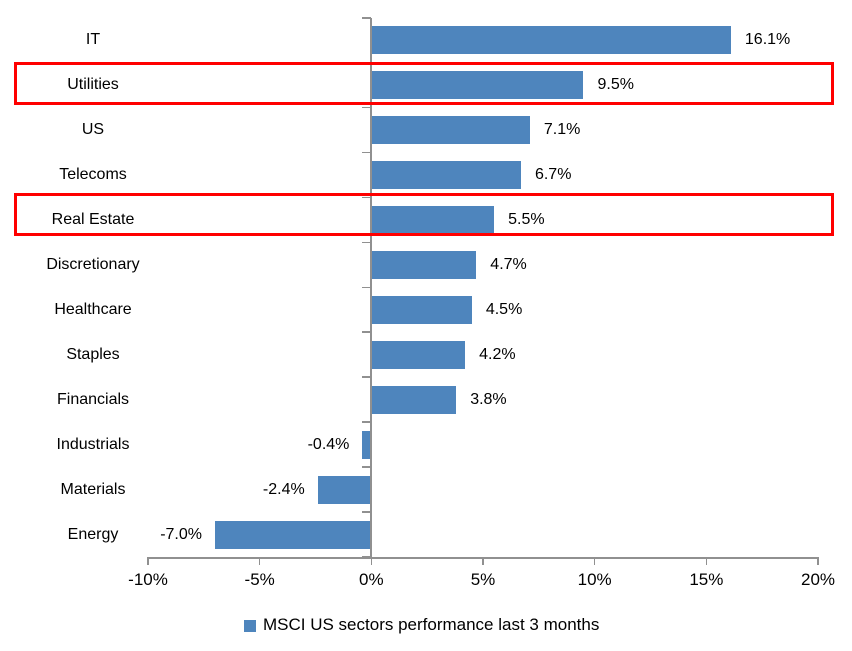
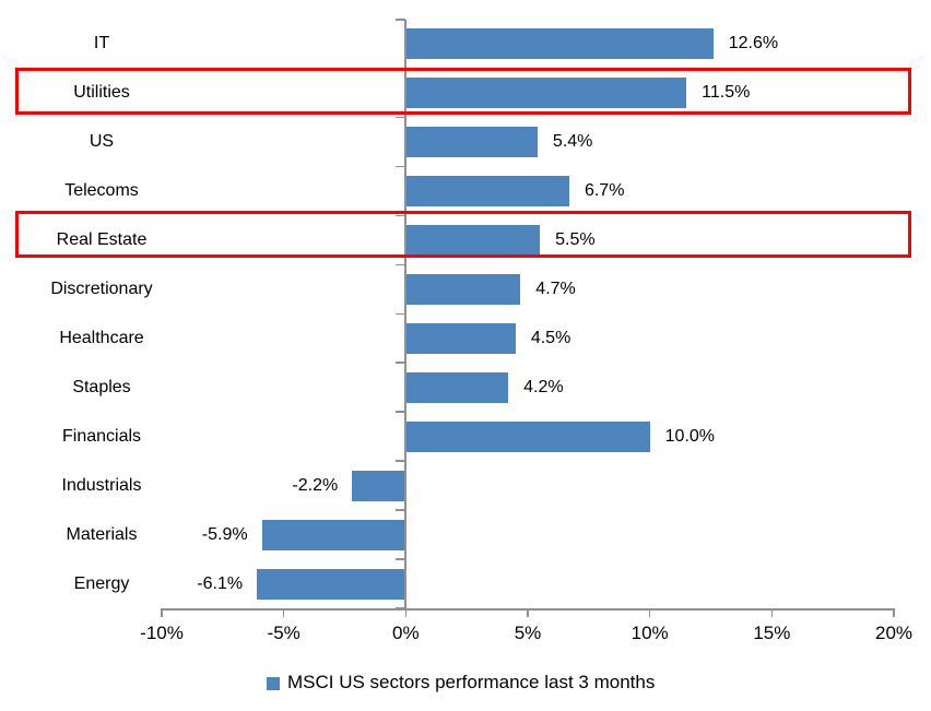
IT: 16.1% -> 12.6%
Utilities: 9.5% -> 11.5%
US: 7.1% -> 5.4%
Financials: 3.8% -> 10.0%
Industrials: -0.4% -> -2.2%
Materials: -2.4% -> -5.9%
Energy: -7.0% -> -6.1%
